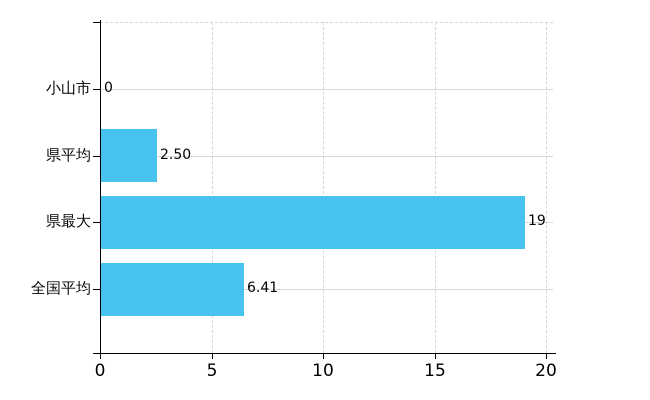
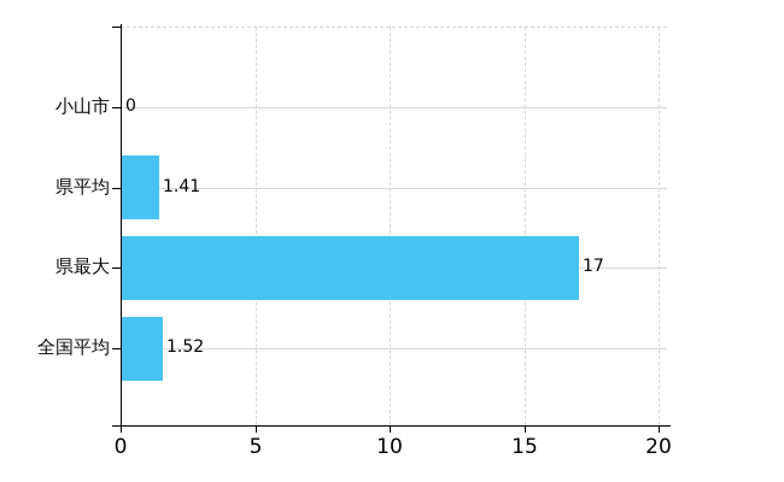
県平均: 2.50 -> 1.41
県最大: 19 -> 17
全国平均: 6.41 -> 1.52
